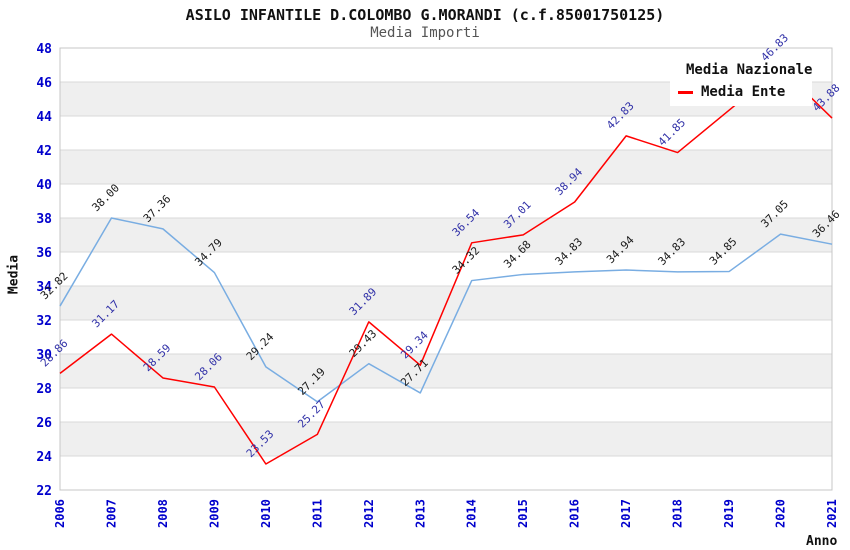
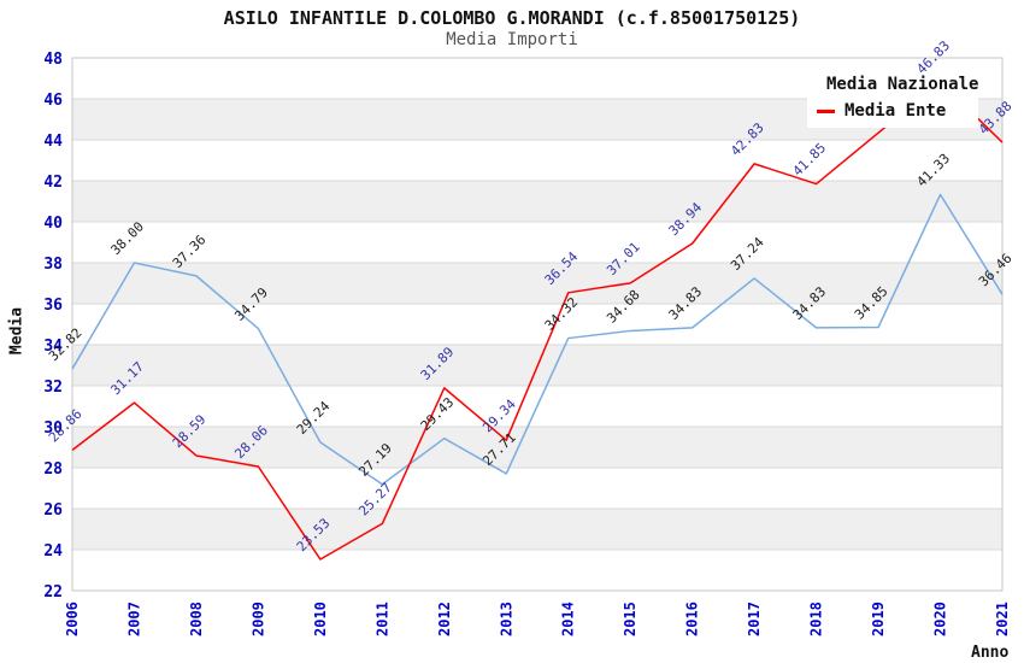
Media Nazionale/2017: 34.94 -> 37.24
Media Nazionale/2020: 37.05 -> 41.33
